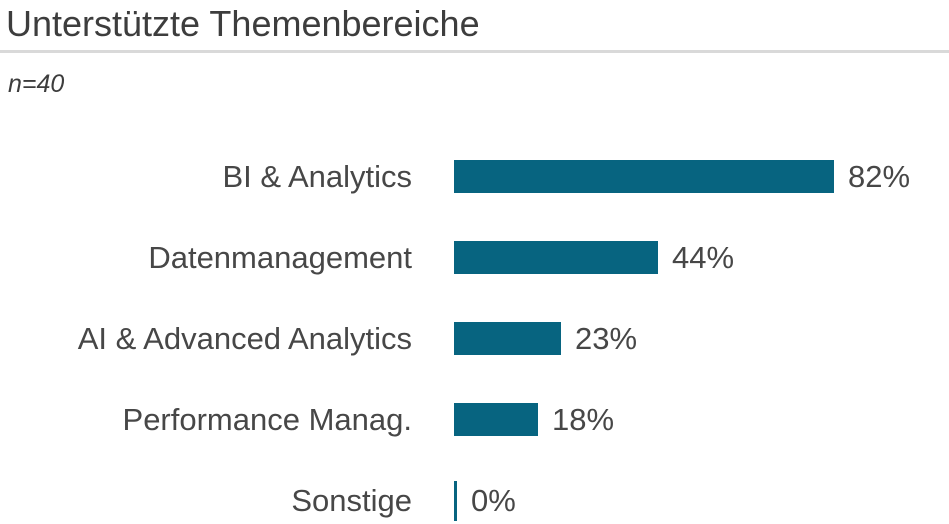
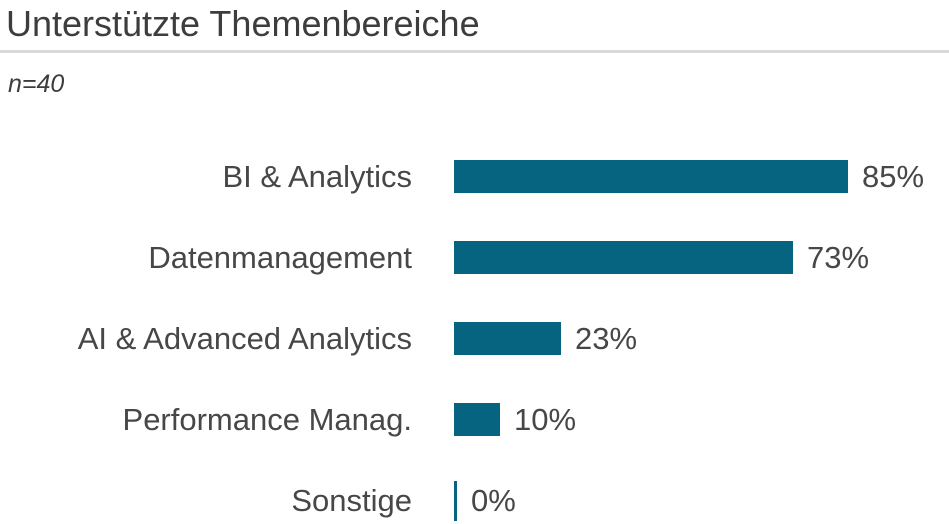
BI & Analytics: 82% -> 85%
Datenmanagement: 44% -> 73%
Performance Manag.: 18% -> 10%
